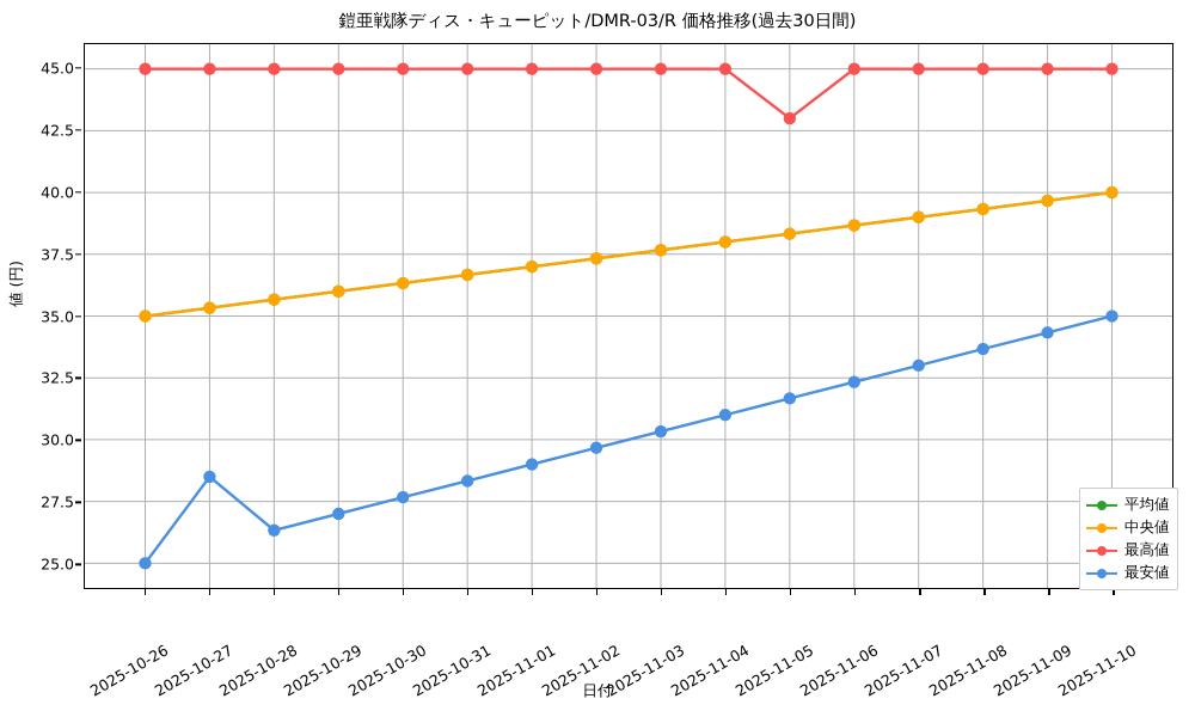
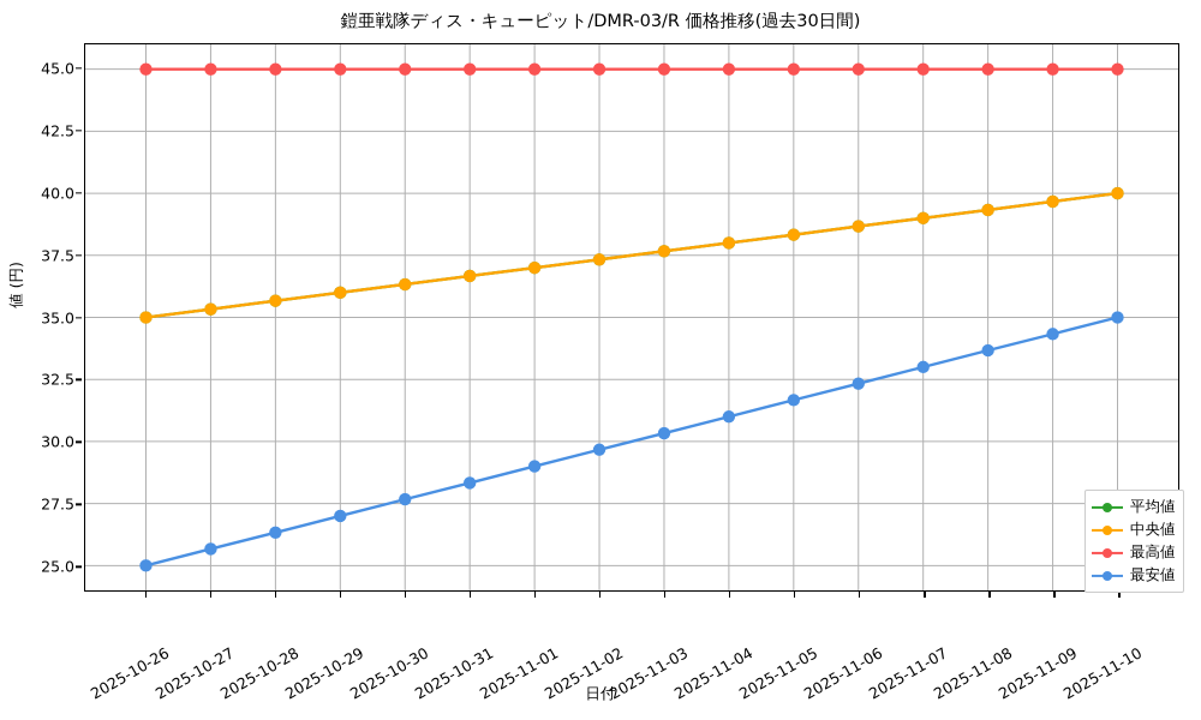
最安値/2025-10-27: 28.5 -> 25.7
最高値/2025-11-05: 43 -> 45
